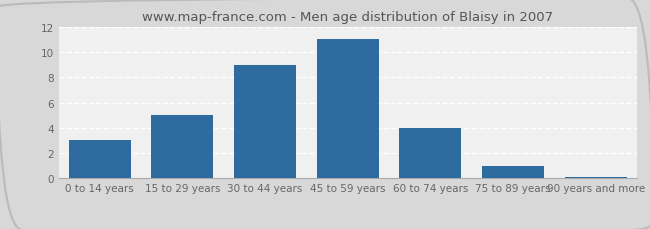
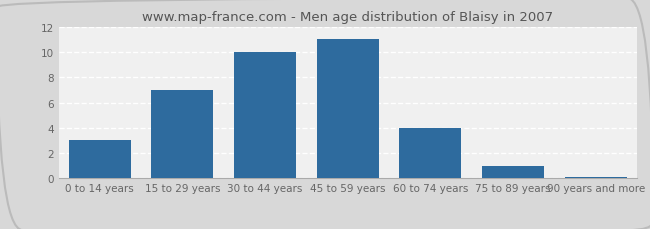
15 to 29 years: 5.0 -> 7.0
30 to 44 years: 9.0 -> 10.0
